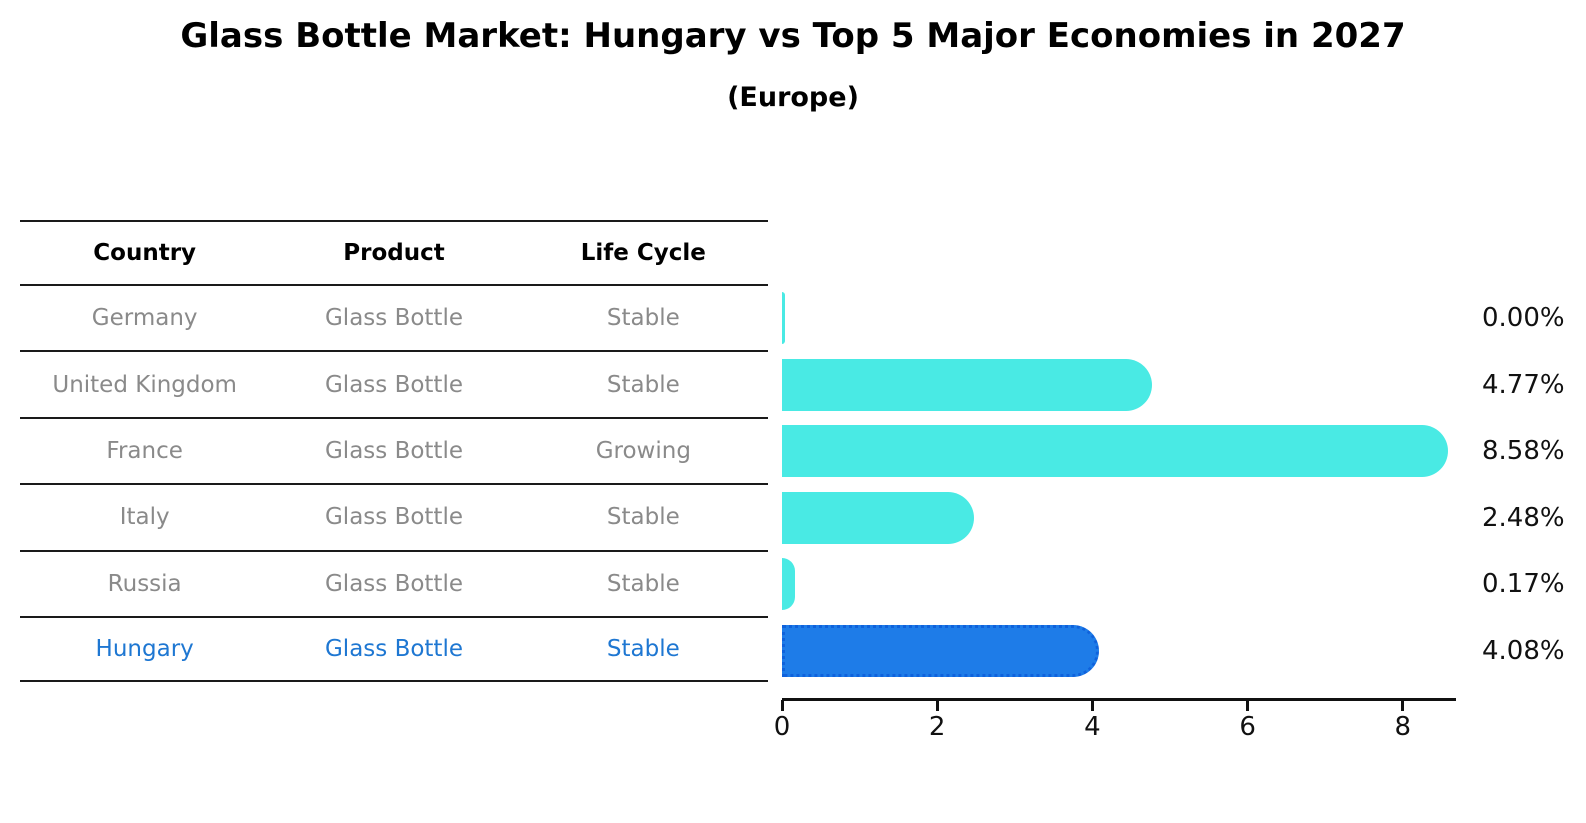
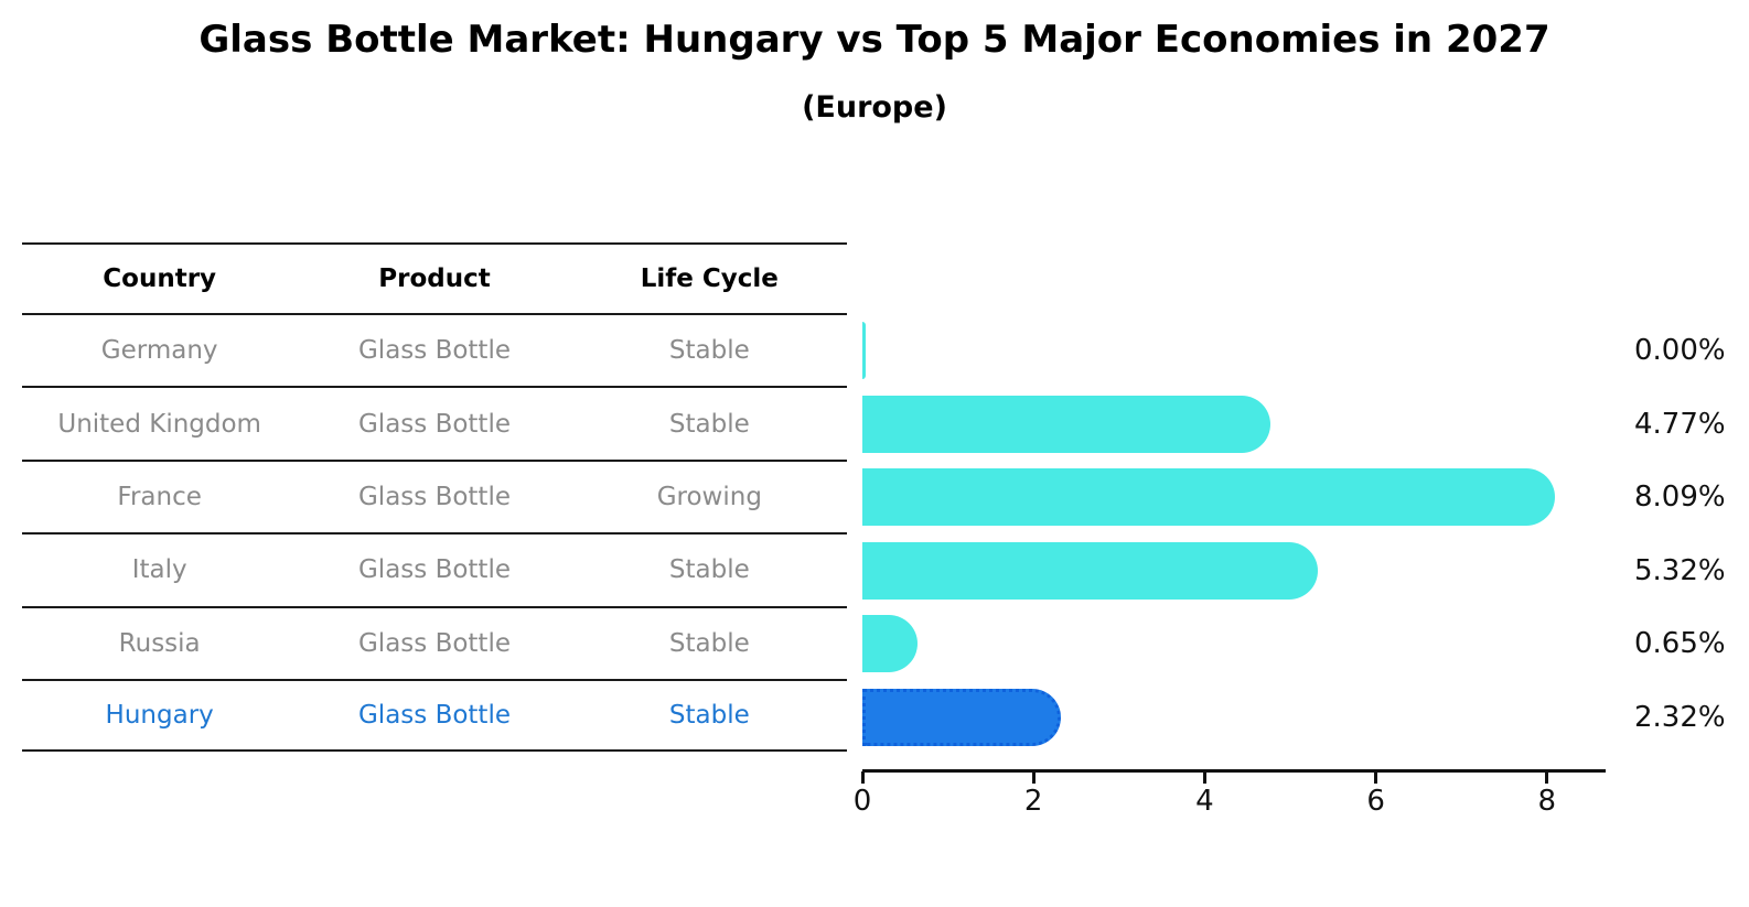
France: 8.58% -> 8.09%
Italy: 2.48% -> 5.32%
Russia: 0.17% -> 0.65%
Hungary: 4.08% -> 2.32%
